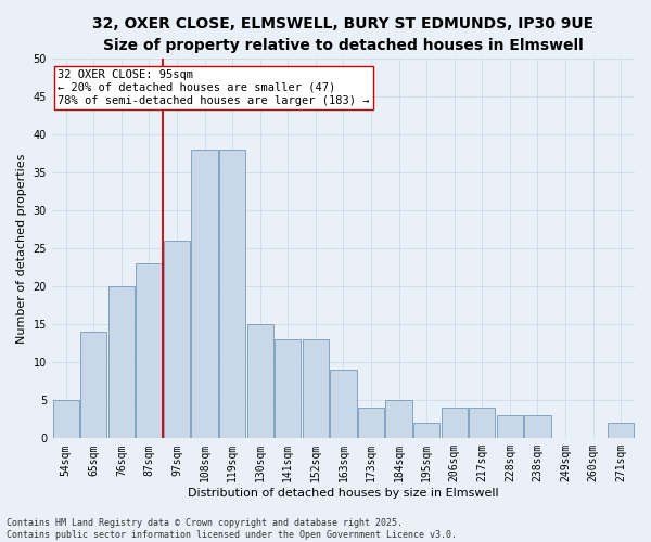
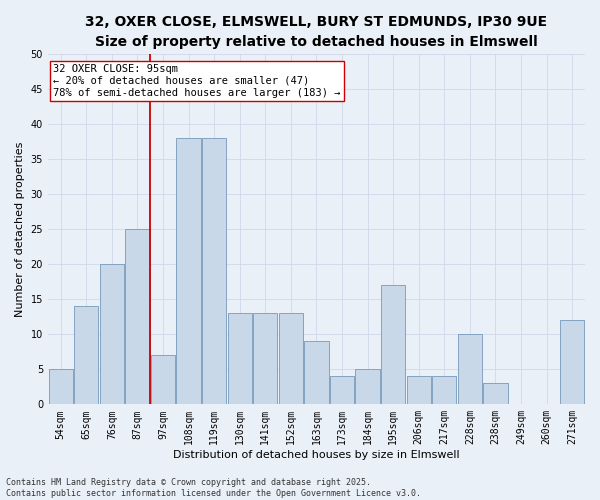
87sqm: 23 -> 25
97sqm: 26 -> 7
130sqm: 15 -> 13
195sqm: 2 -> 17
228sqm: 3 -> 10
271sqm: 2 -> 12
